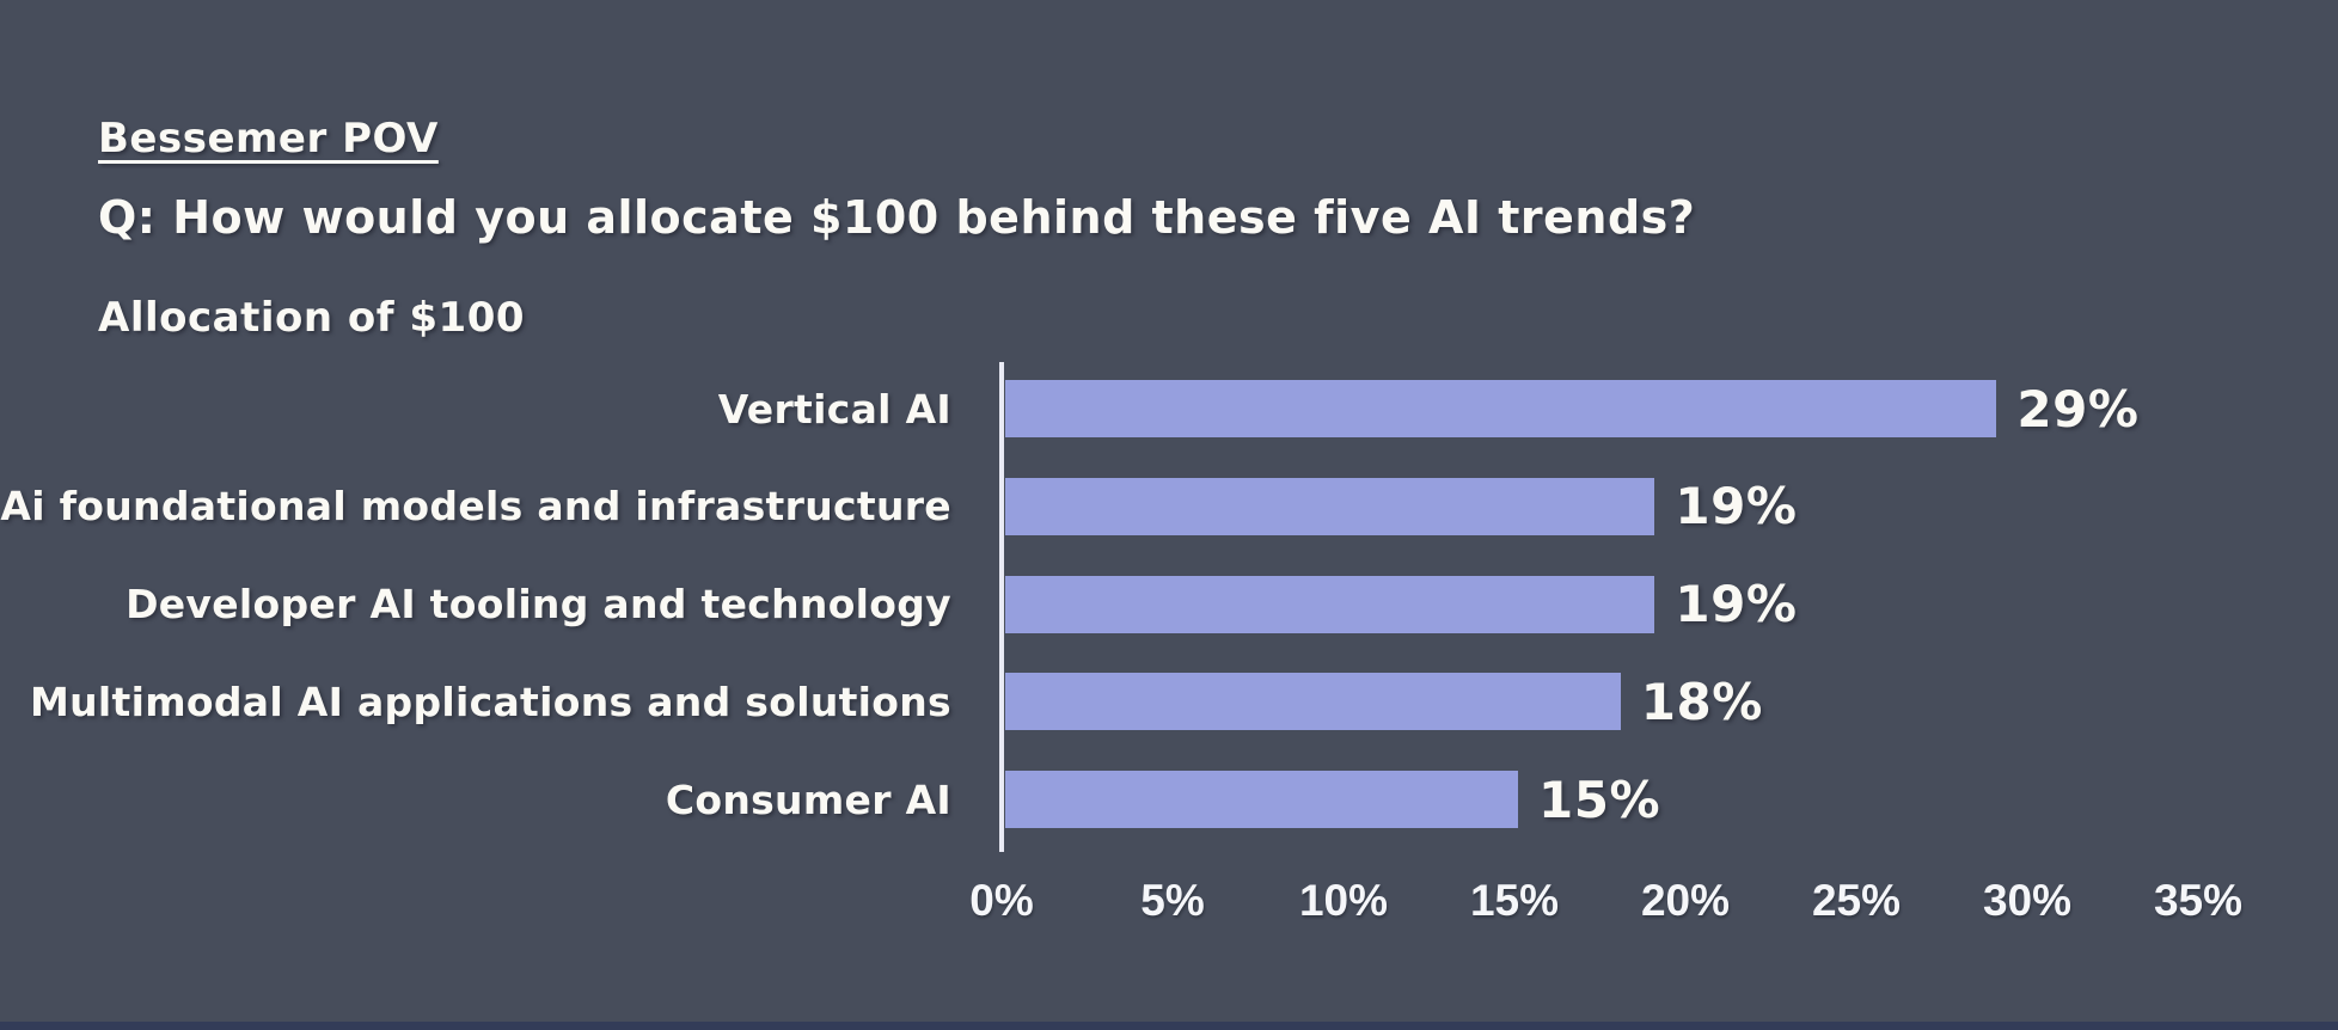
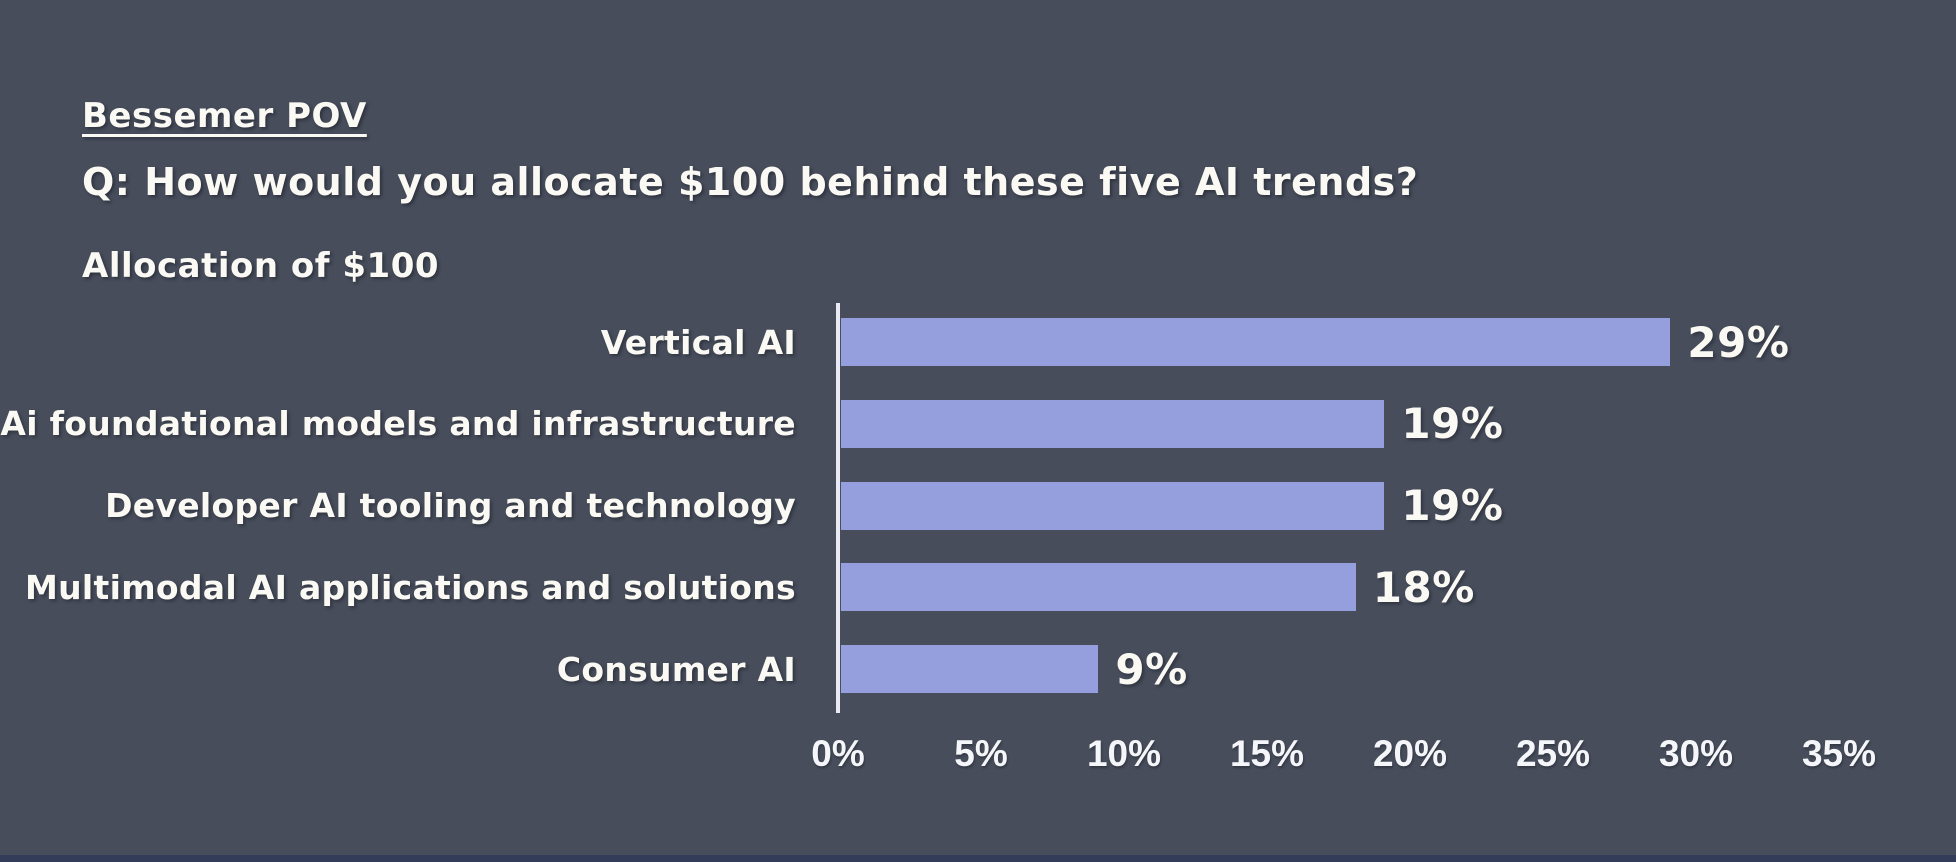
Consumer AI: 15% -> 9%
